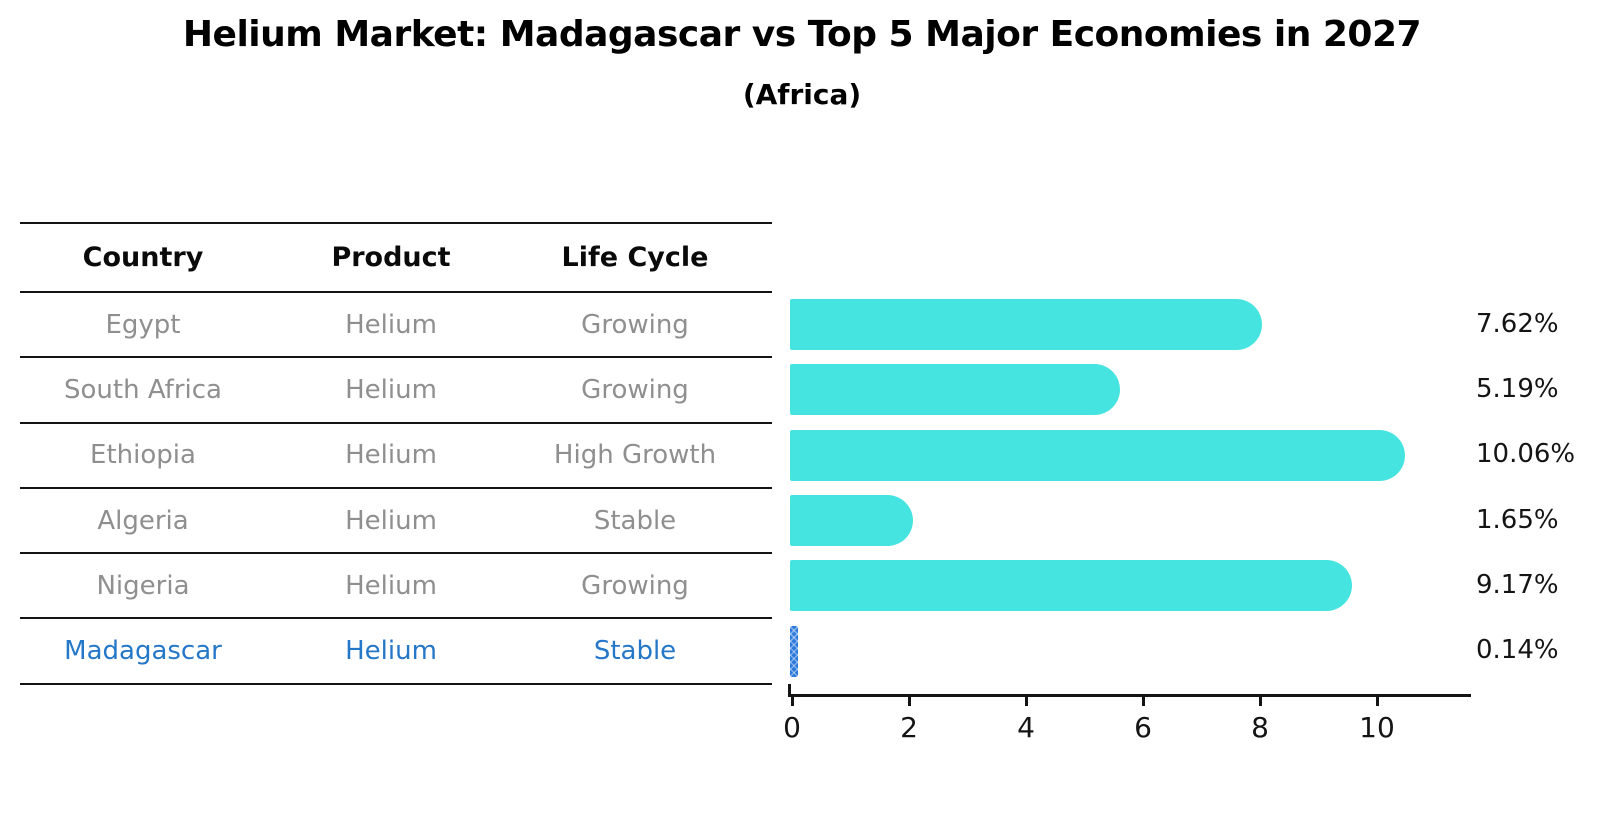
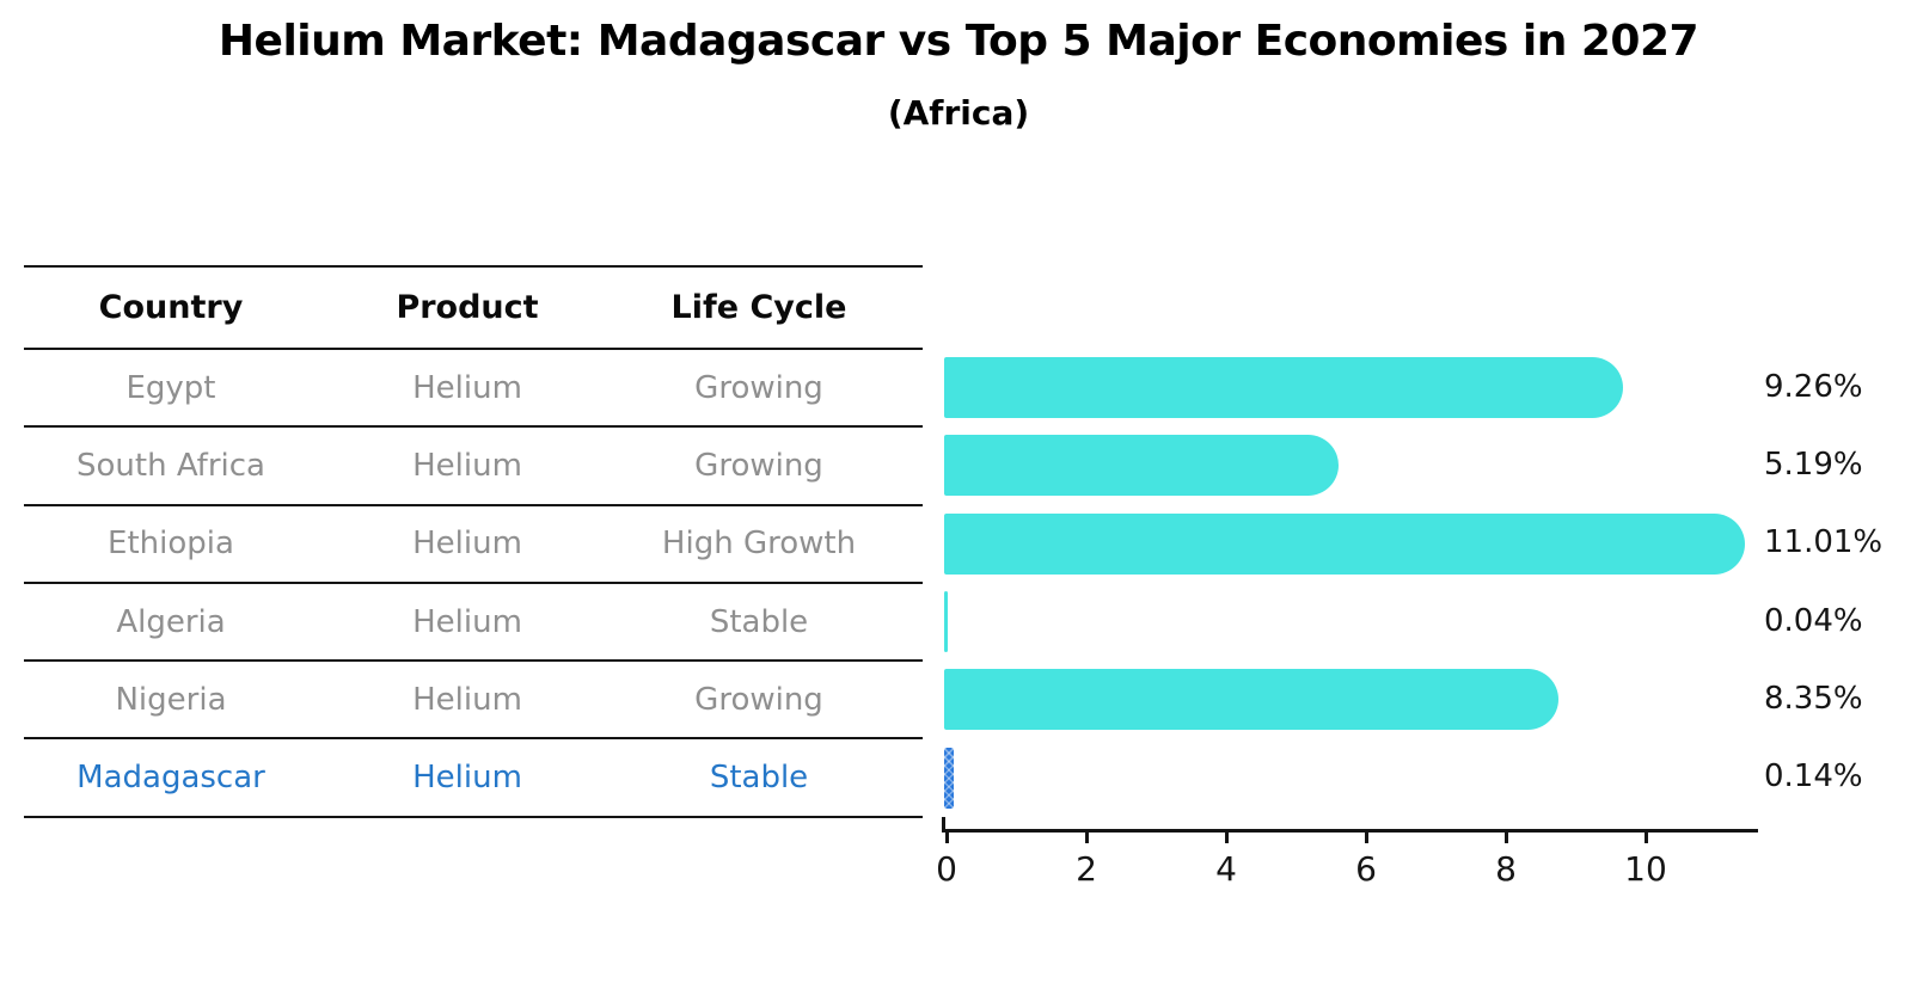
Egypt: 7.62% -> 9.26%
Ethiopia: 10.06% -> 11.01%
Algeria: 1.65% -> 0.04%
Nigeria: 9.17% -> 8.35%
